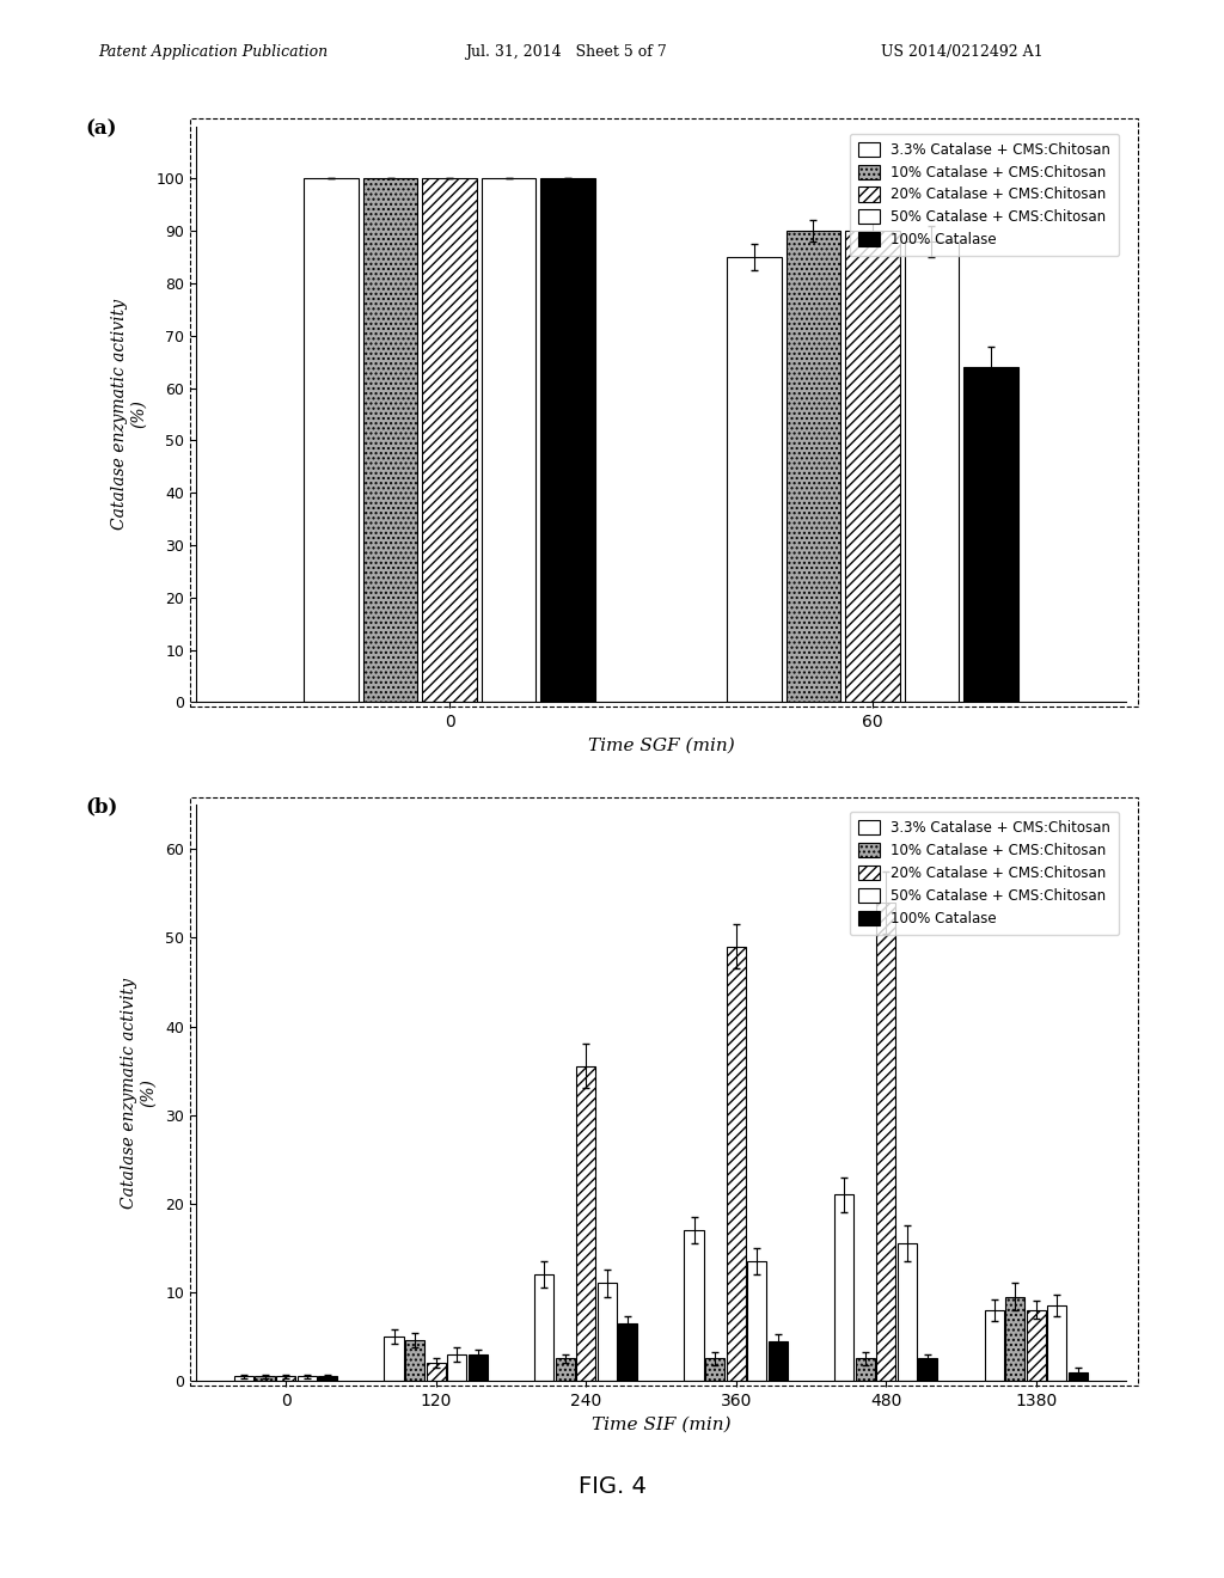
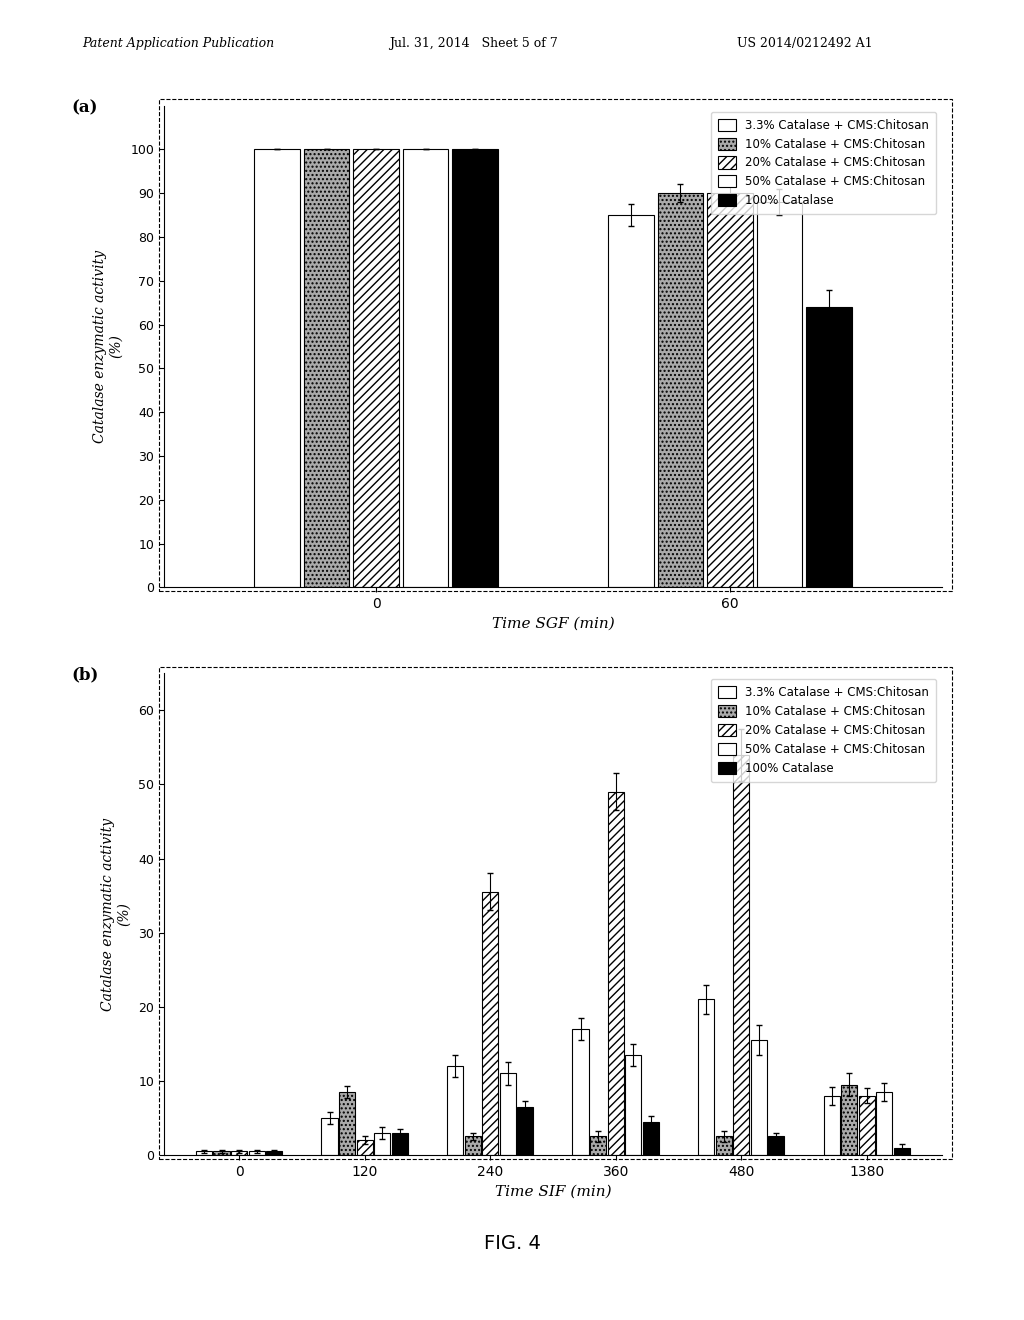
10% Catalase + CMS:Chitosan/120: 4.6 -> 8.5
